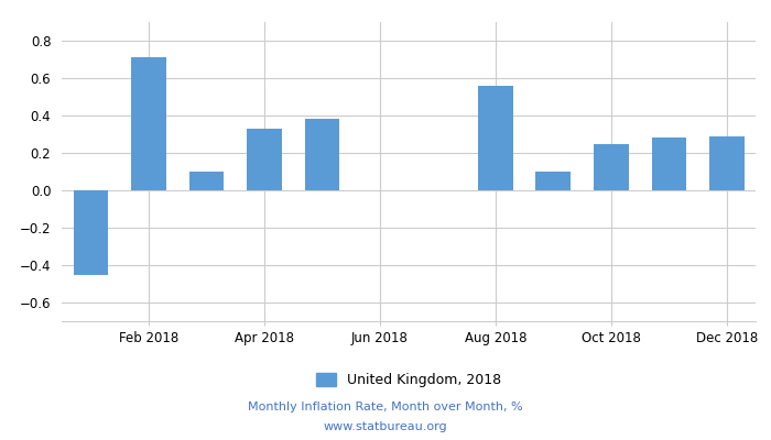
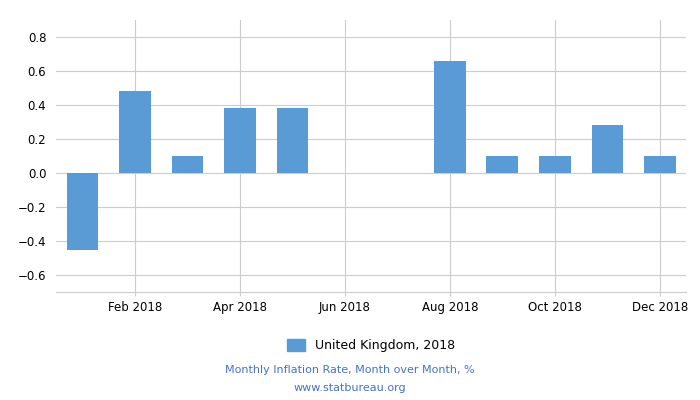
Feb 2018: 0.71 -> 0.48
Apr 2018: 0.33 -> 0.38
Aug 2018: 0.56 -> 0.66
Oct 2018: 0.25 -> 0.10
Dec 2018: 0.29 -> 0.10
